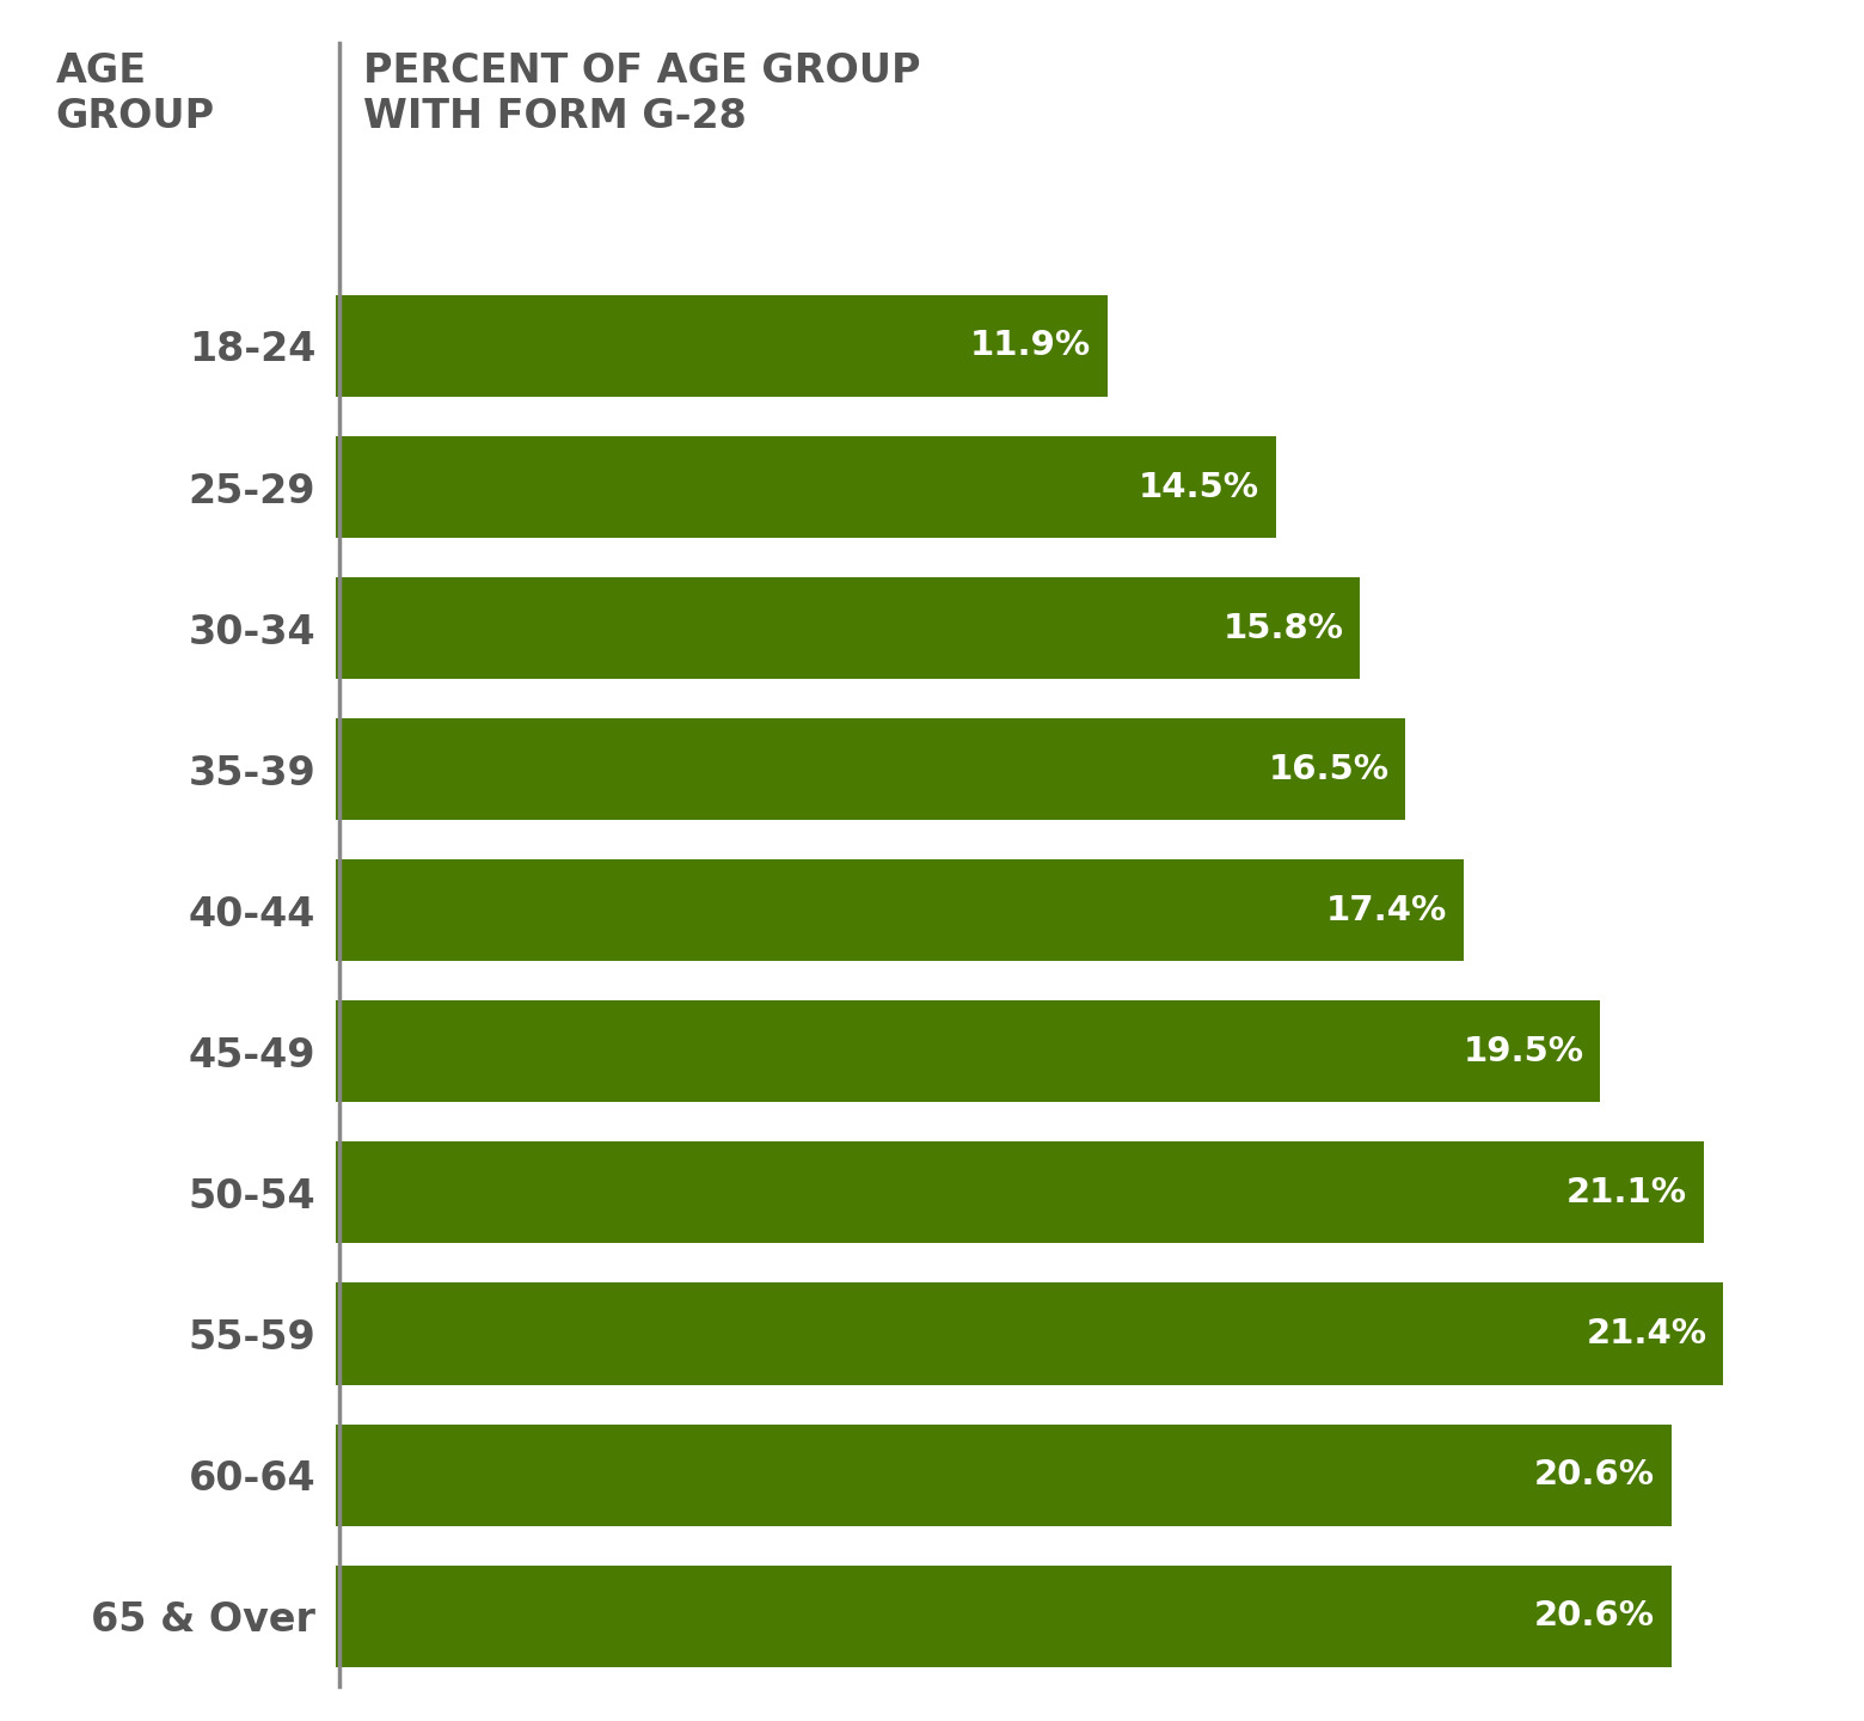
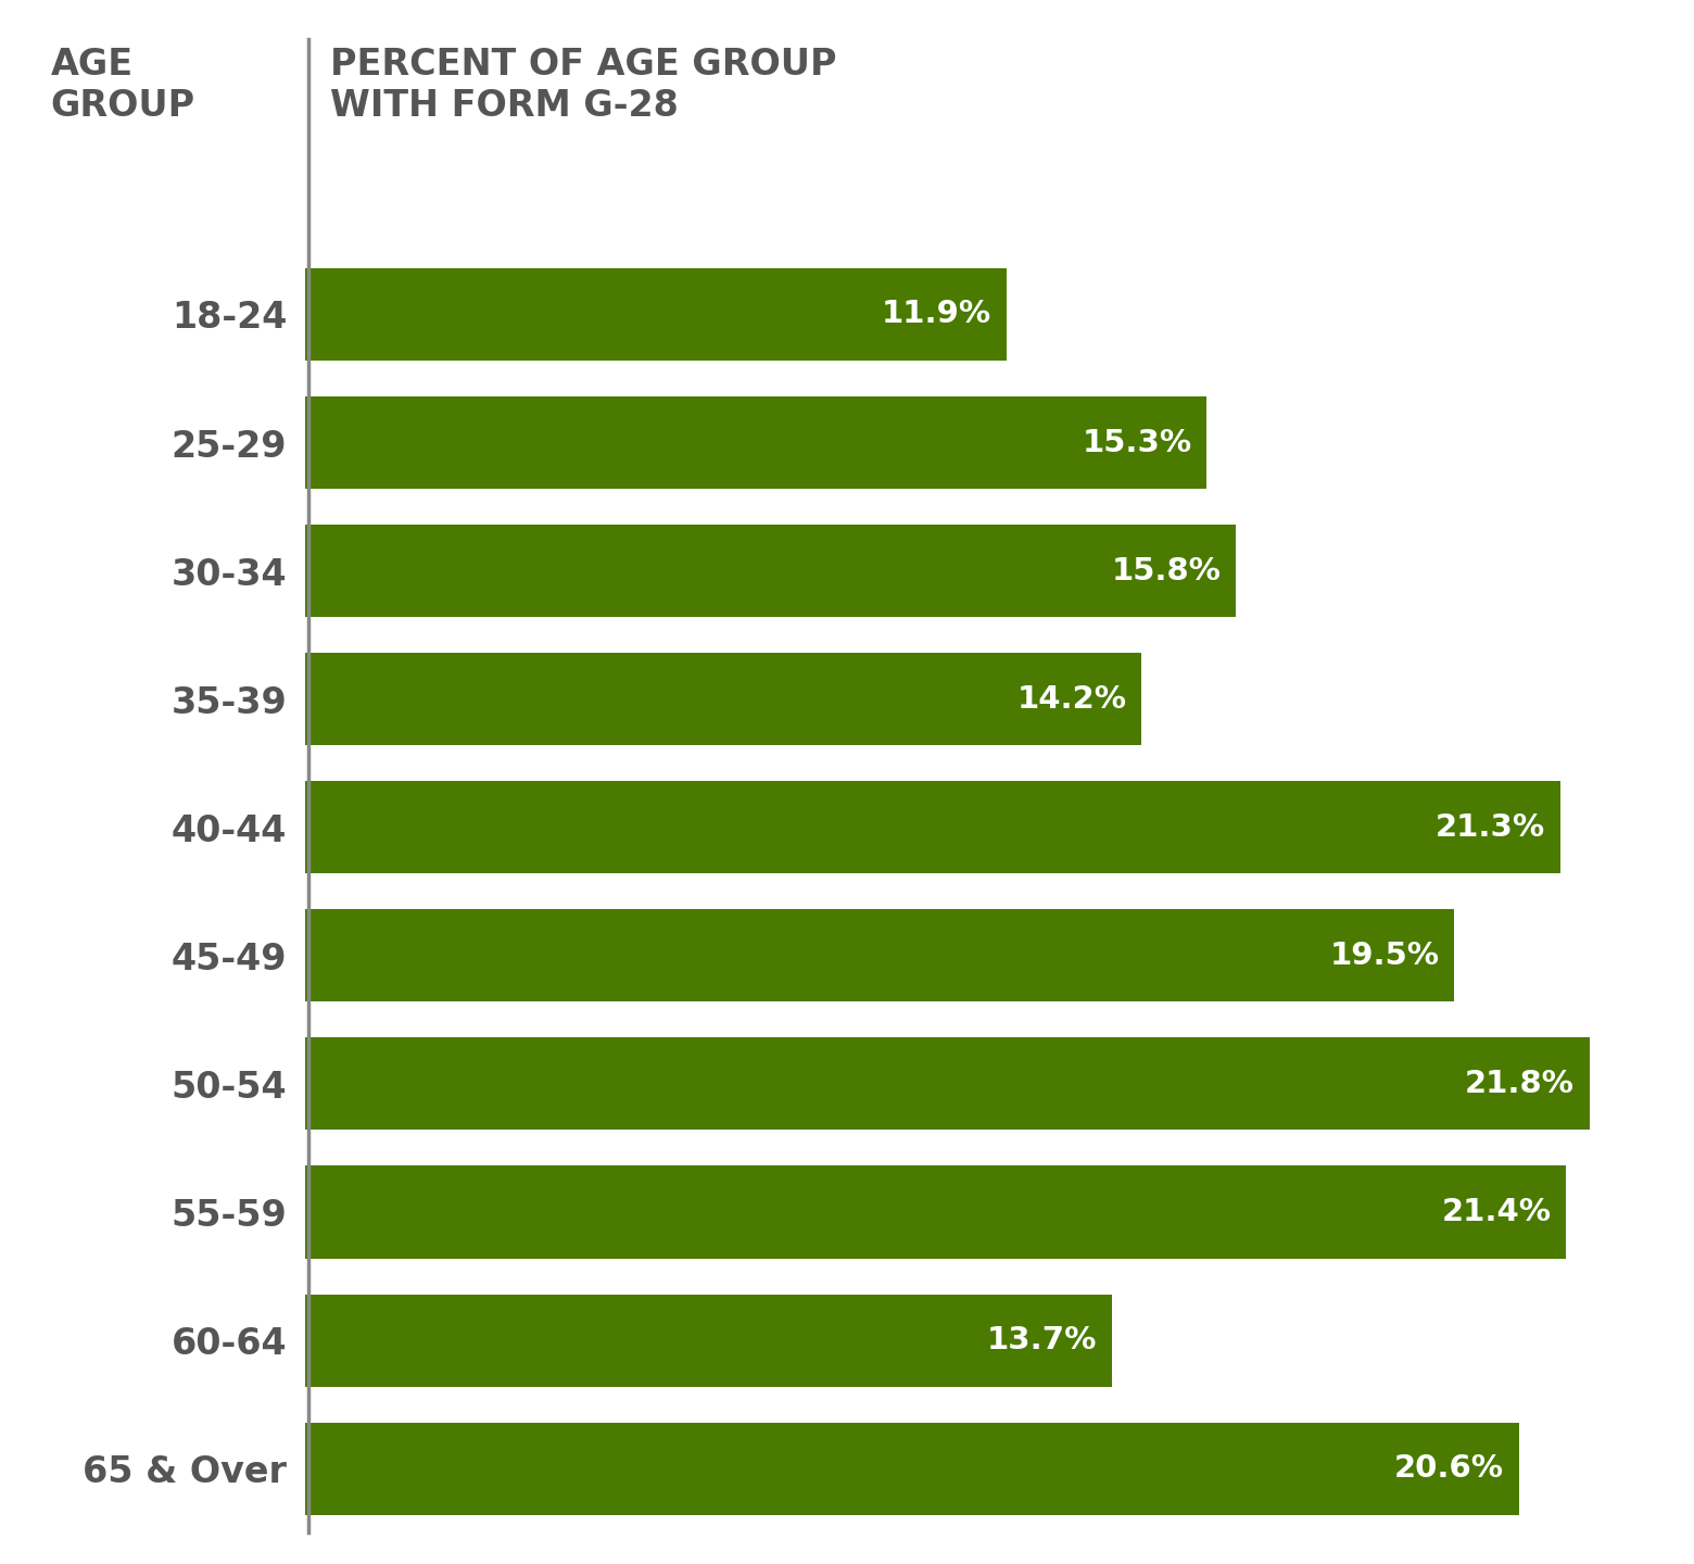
25-29: 14.5% -> 15.3%
35-39: 16.5% -> 14.2%
40-44: 17.4% -> 21.3%
50-54: 21.1% -> 21.8%
60-64: 20.6% -> 13.7%
